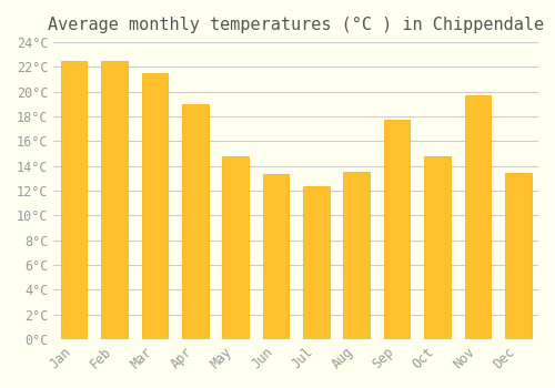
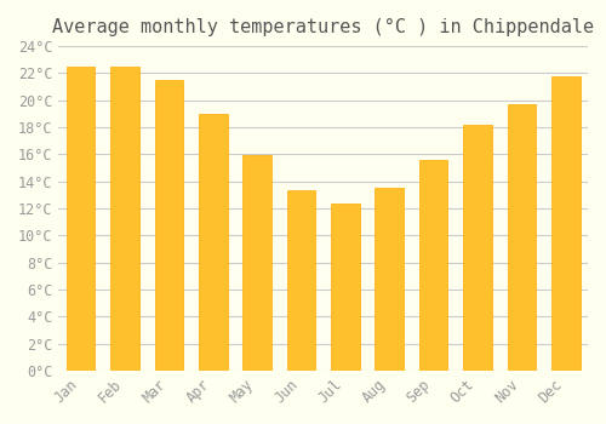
May: 14.8°C -> 15.9°C
Sep: 17.7°C -> 15.6°C
Oct: 14.8°C -> 18.2°C
Dec: 13.4°C -> 21.8°C
